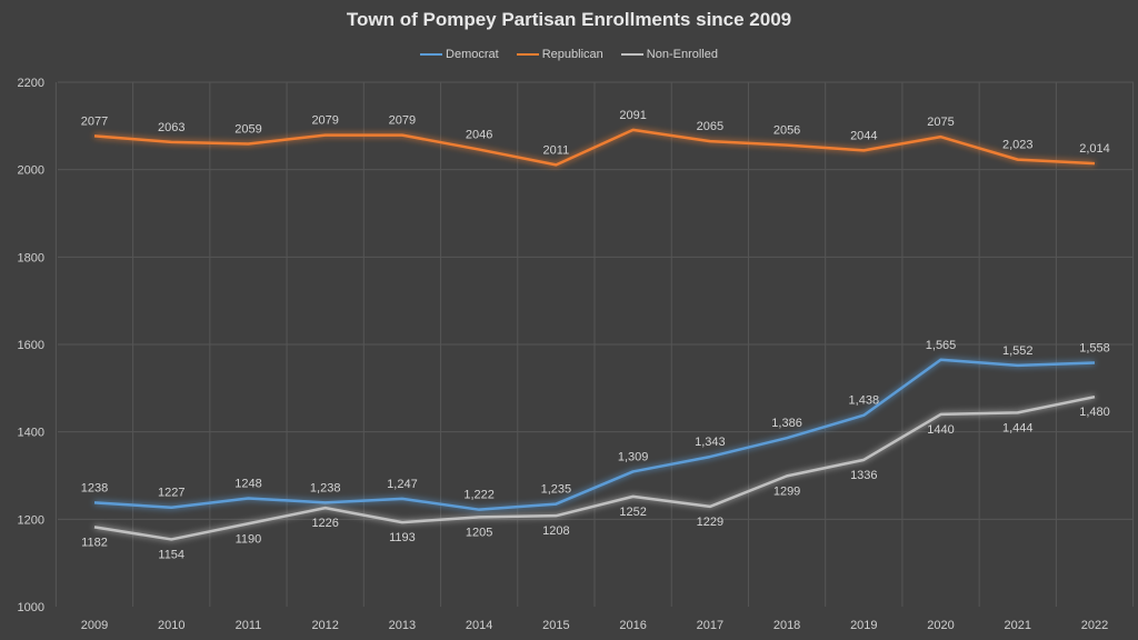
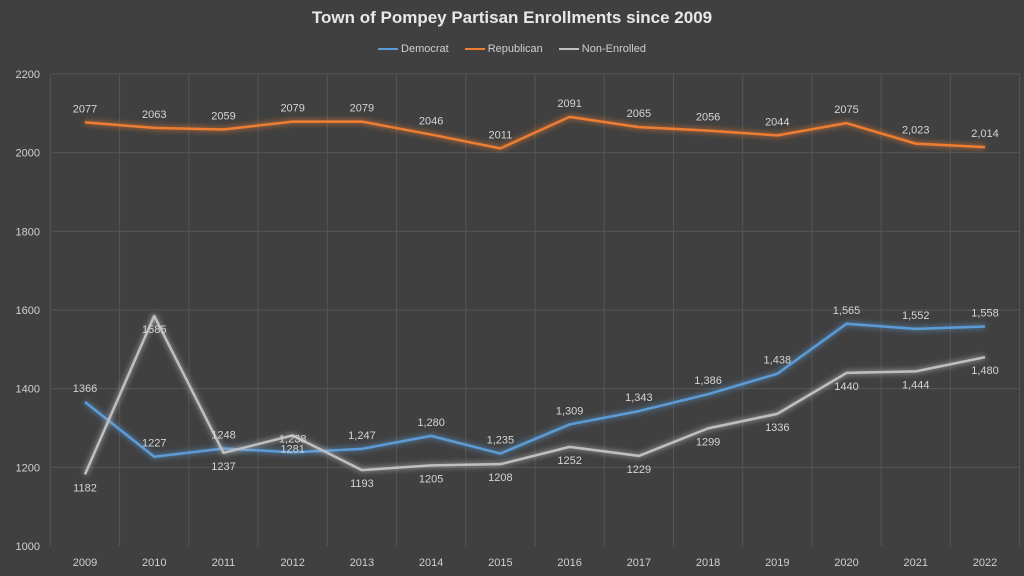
Democrat/2009: 1238 -> 1366
Non-Enrolled/2010: 1154 -> 1585
Non-Enrolled/2011: 1190 -> 1237
Non-Enrolled/2012: 1226 -> 1281
Democrat/2014: 1,222 -> 1,280
